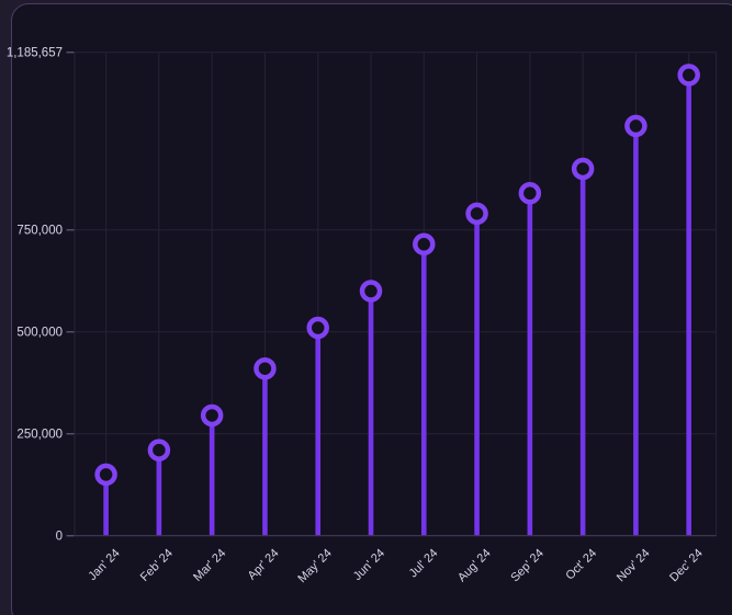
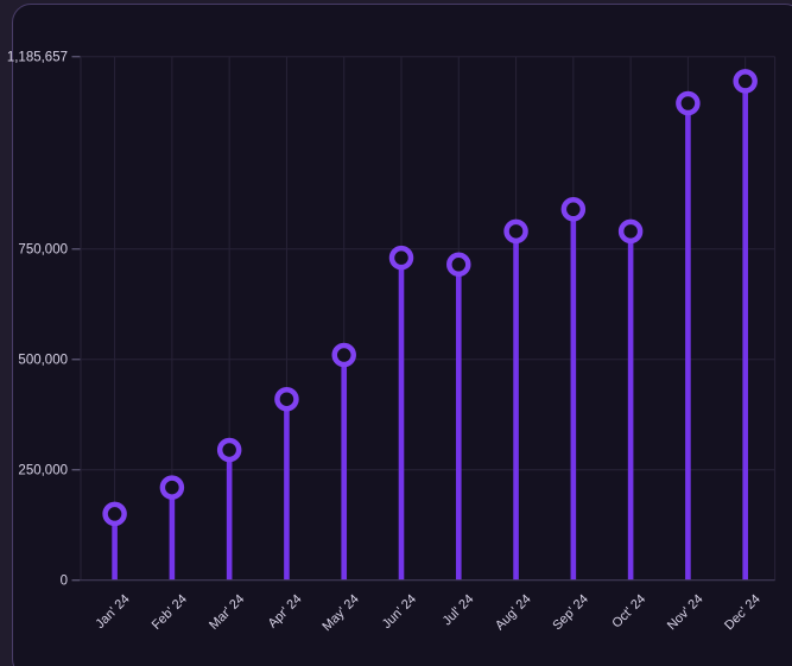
Jun' 24: 600000 -> 730000
Oct' 24: 900000 -> 790000
Nov' 24: 1000000 -> 1080000
